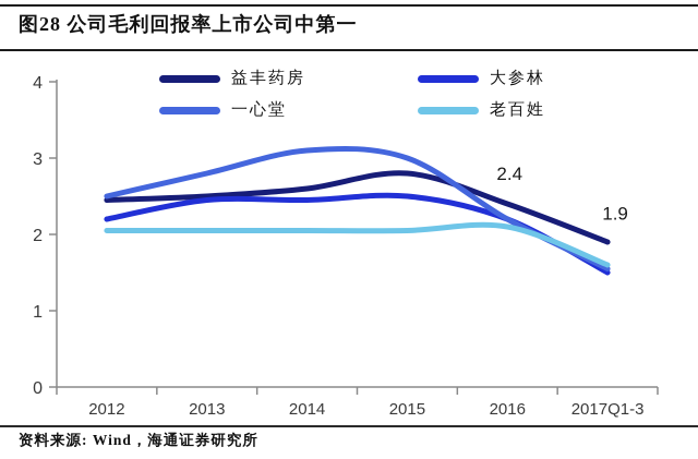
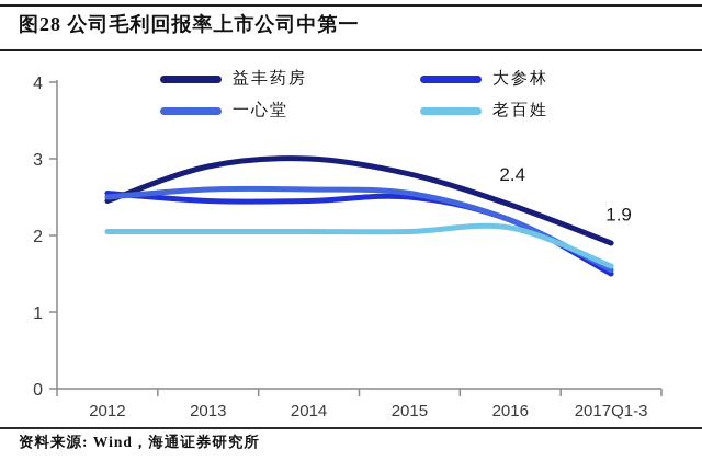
大参林/2012: 2.2 -> 2.5
益丰药房/2013: 2.5 -> 2.9
一心堂/2013: 2.8 -> 2.6
益丰药房/2014: 2.6 -> 3.0
一心堂/2014: 3.1 -> 2.6
一心堂/2015: 3.0 -> 2.5
